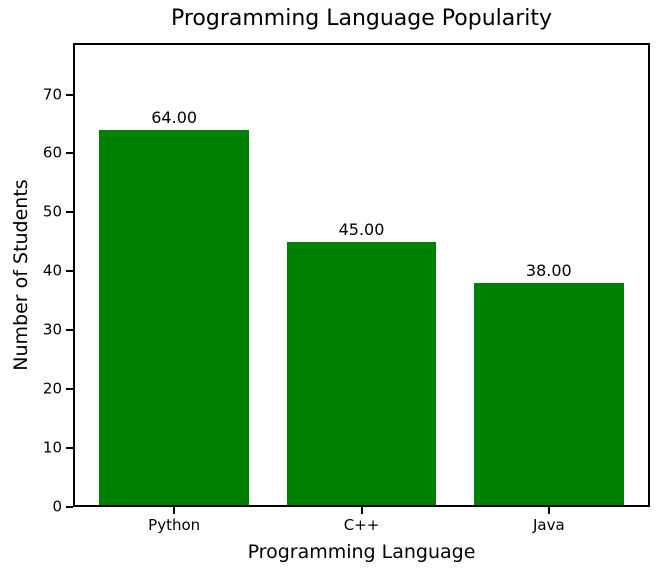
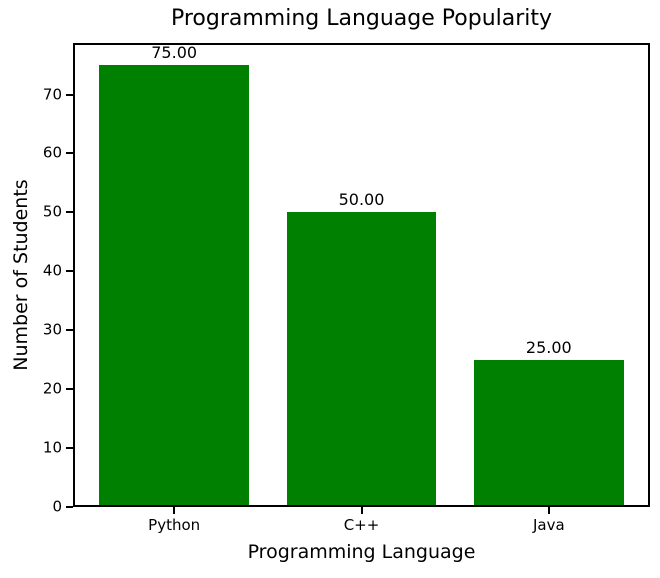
Python: 64.00 -> 75.00
C++: 45.00 -> 50.00
Java: 38.00 -> 25.00
